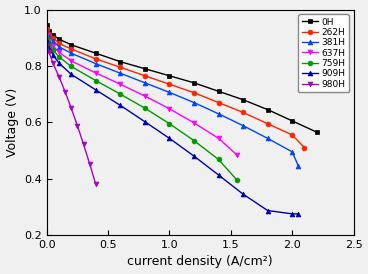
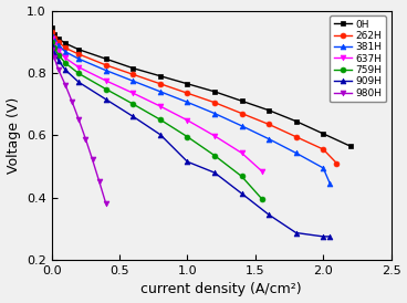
909H/1.0: 0.543 -> 0.515
